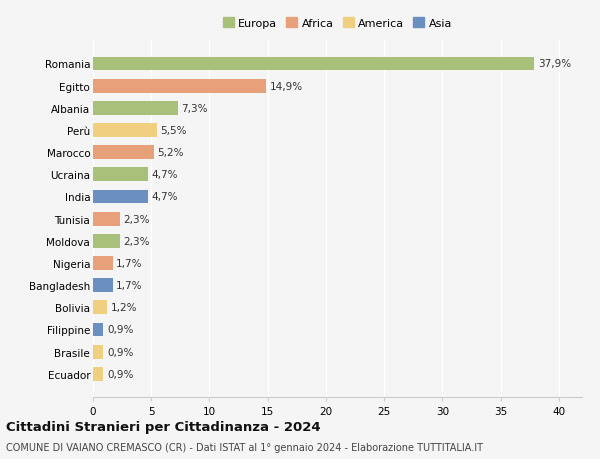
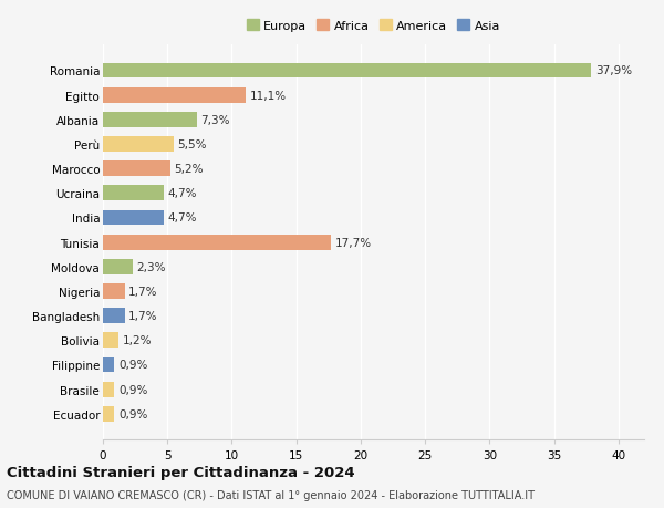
Egitto: 14,9% -> 11,1%
Tunisia: 2,3% -> 17,7%
